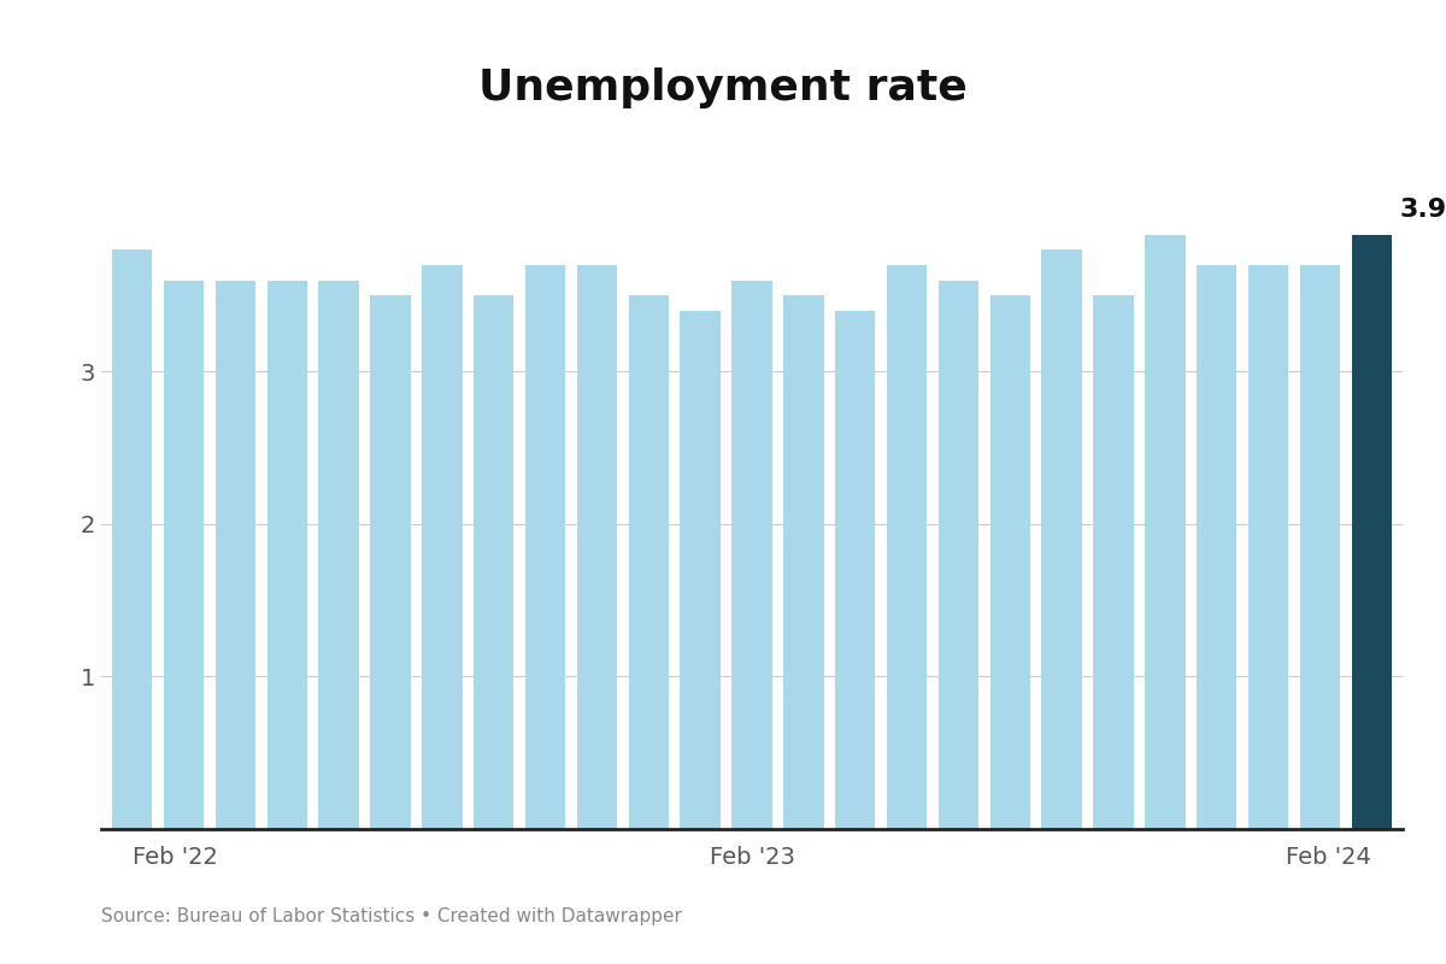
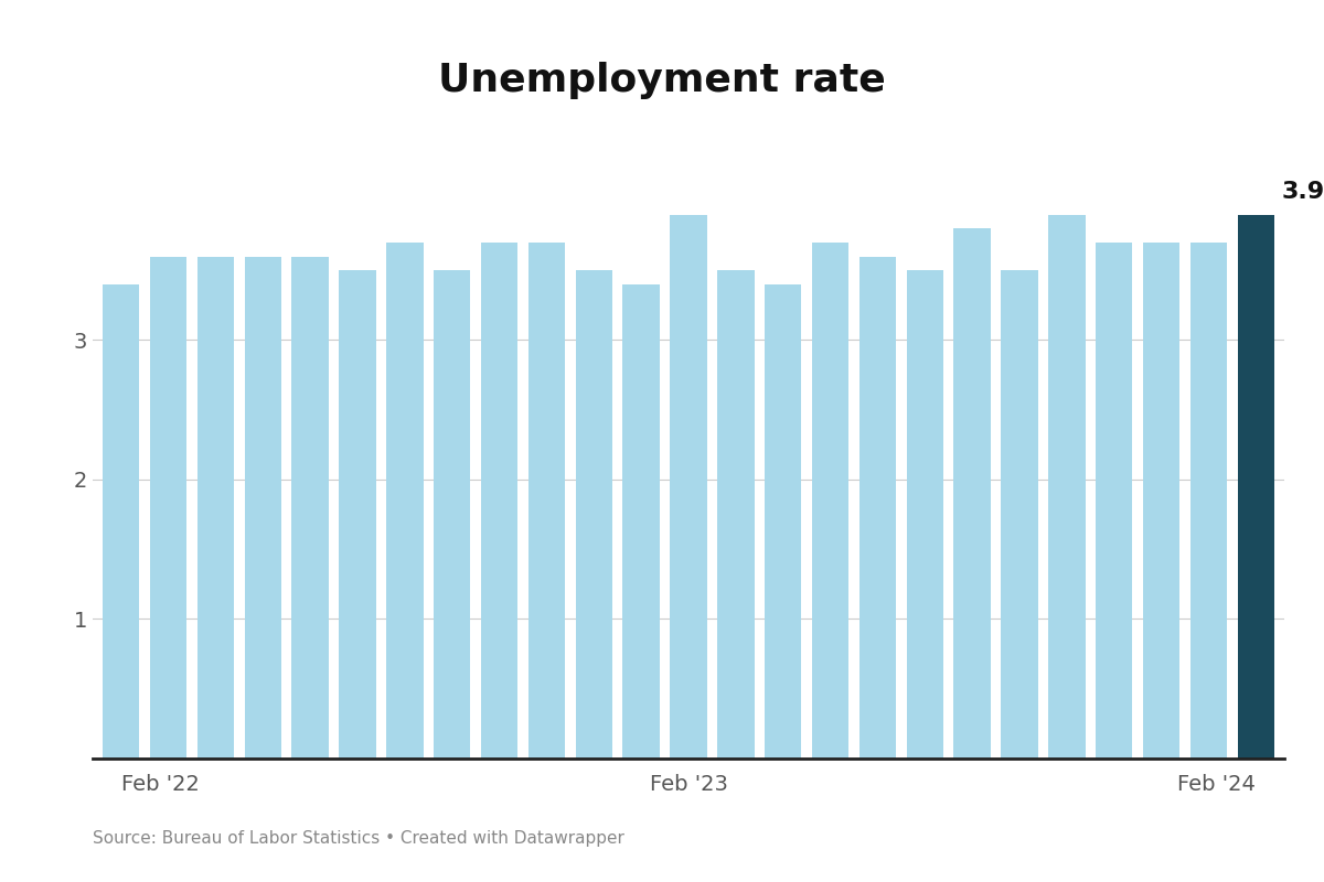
Feb '22: 3.8 -> 3.4
Feb '23: 3.6 -> 3.9
